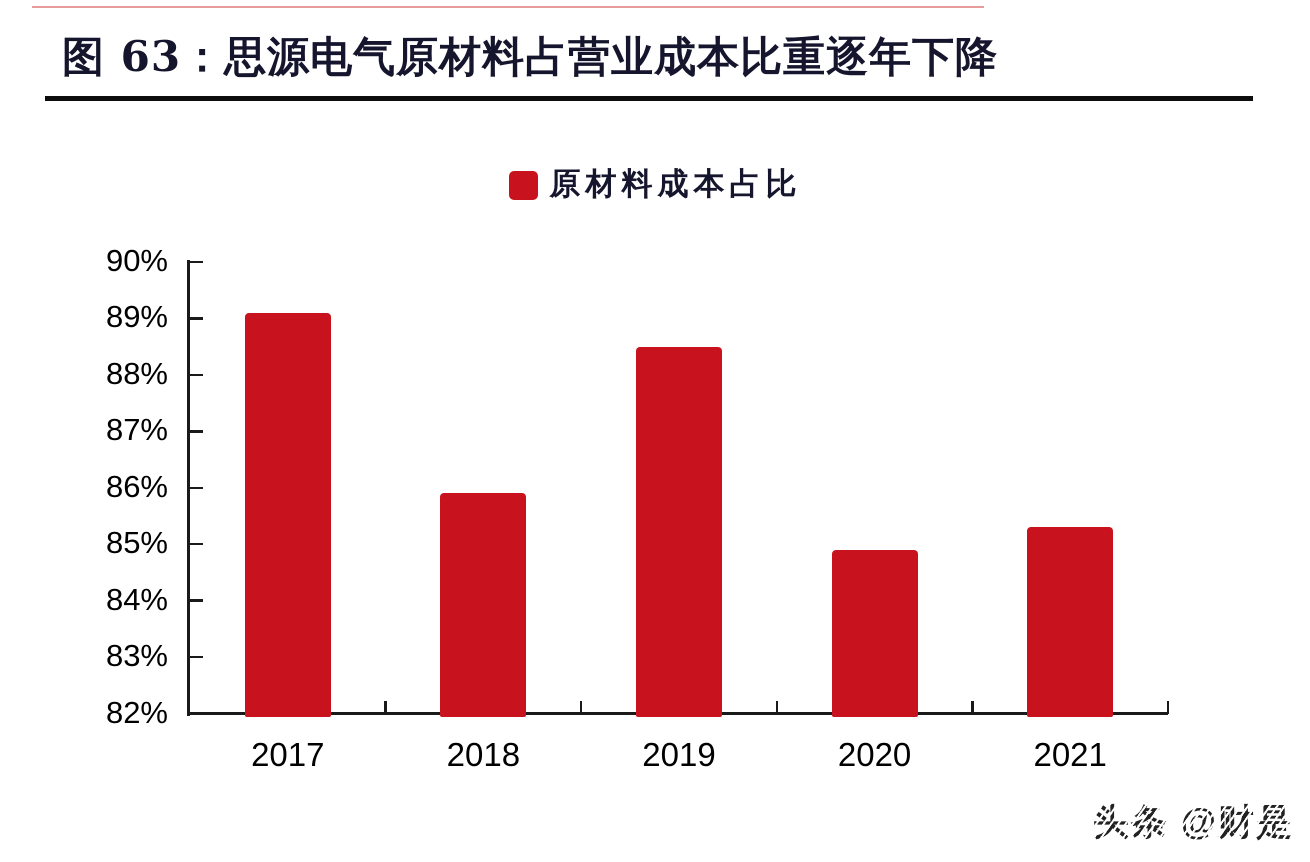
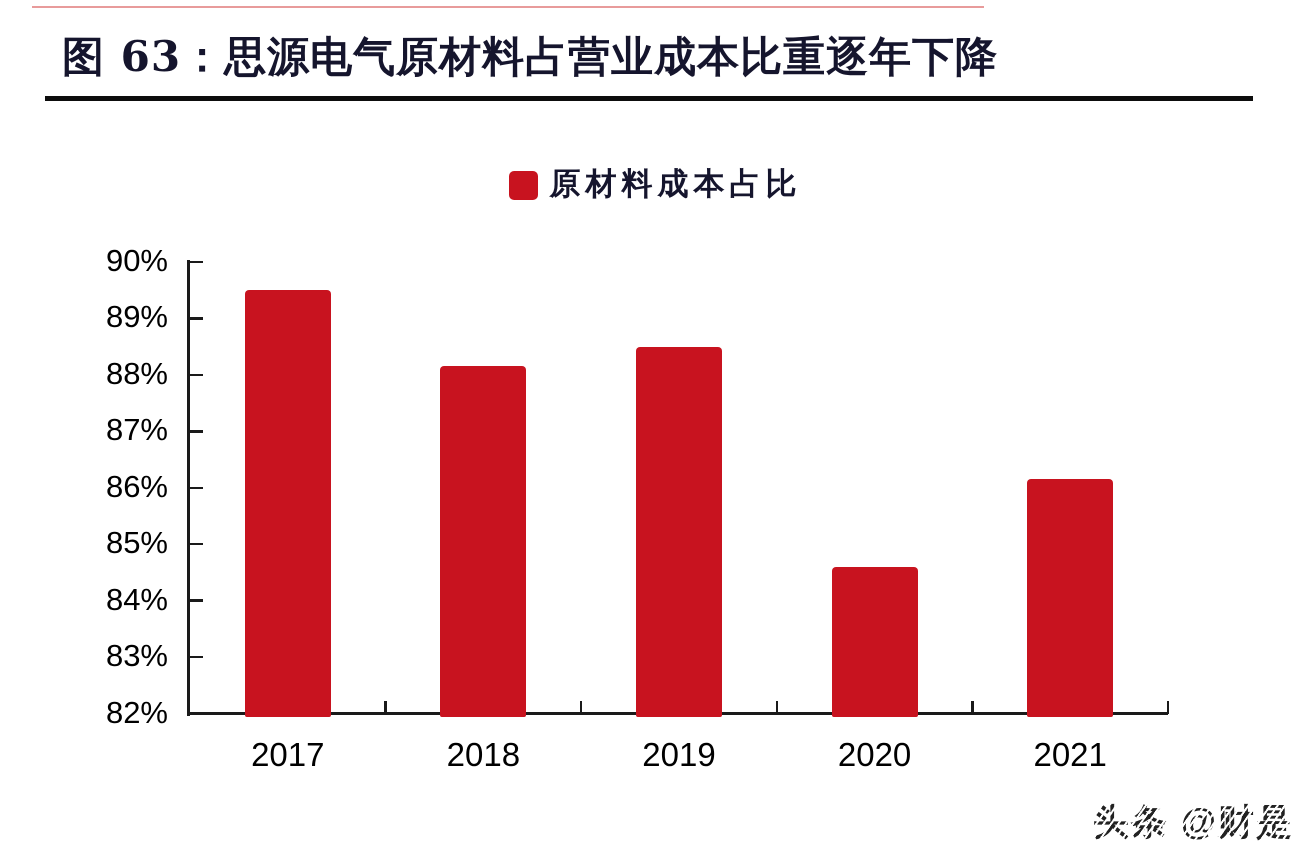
2017: 89.1% -> 89.5%
2018: 85.9% -> 88.2%
2020: 84.9% -> 84.6%
2021: 85.3% -> 86.2%
